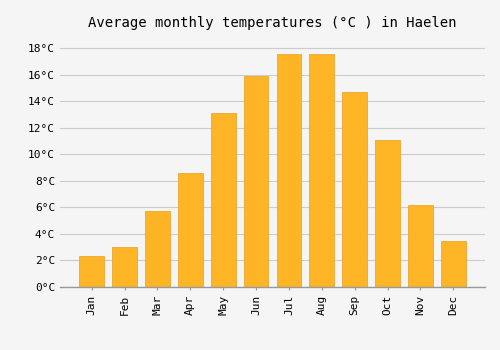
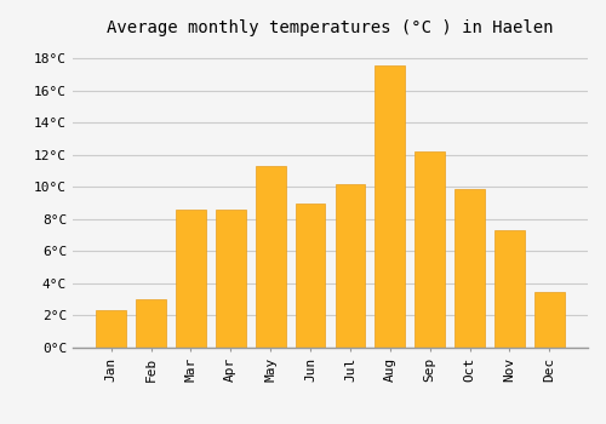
Mar: 5.7°C -> 8.6°C
May: 13.1°C -> 11.3°C
Jun: 15.9°C -> 9.0°C
Jul: 17.6°C -> 10.2°C
Sep: 14.7°C -> 12.2°C
Oct: 11.1°C -> 9.9°C
Nov: 6.2°C -> 7.3°C
